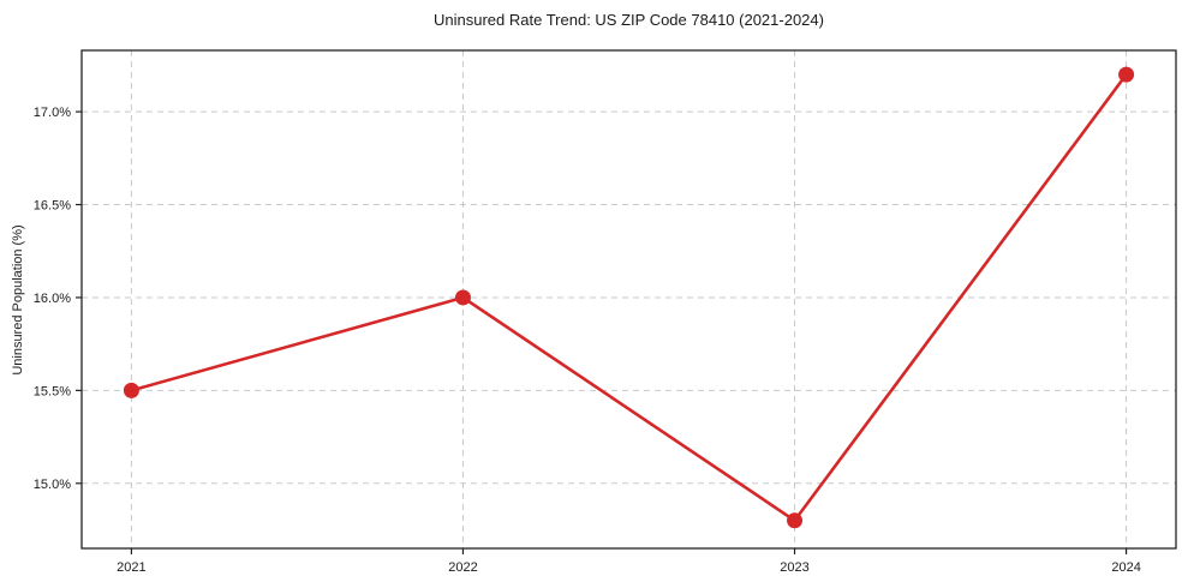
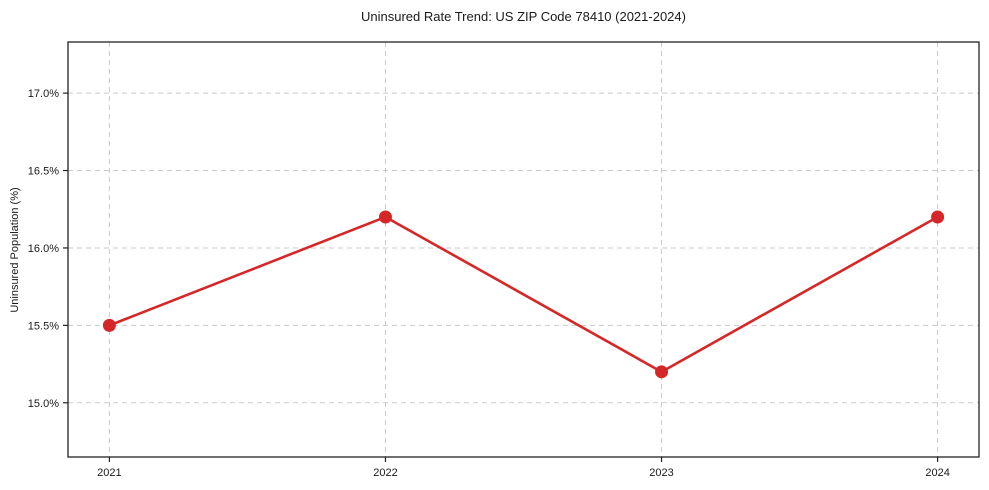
2022: 16.0% -> 16.2%
2023: 14.8% -> 15.2%
2024: 17.2% -> 16.2%
